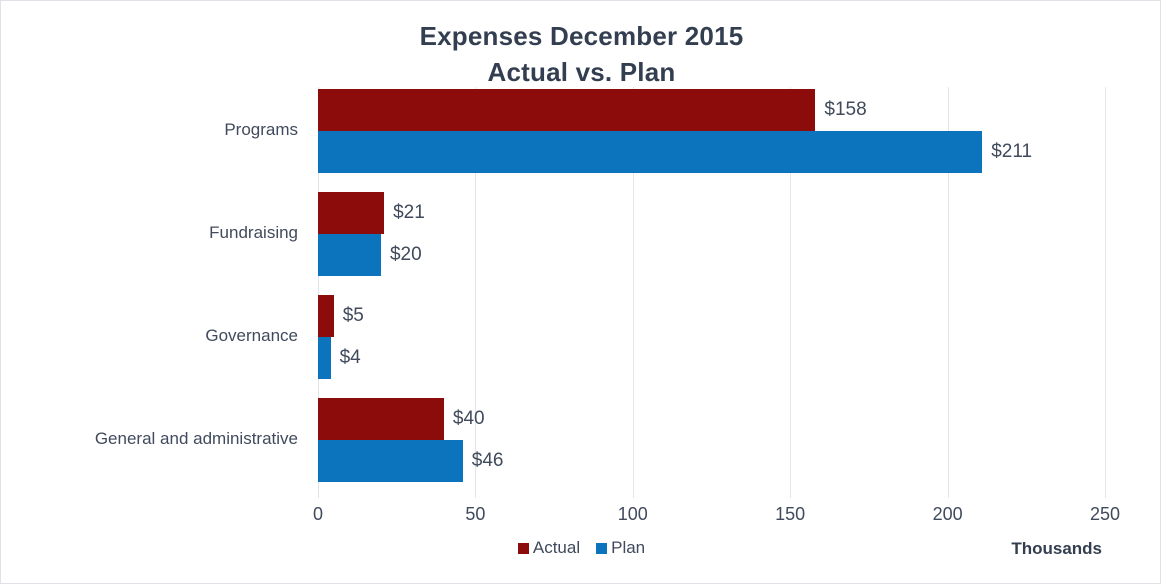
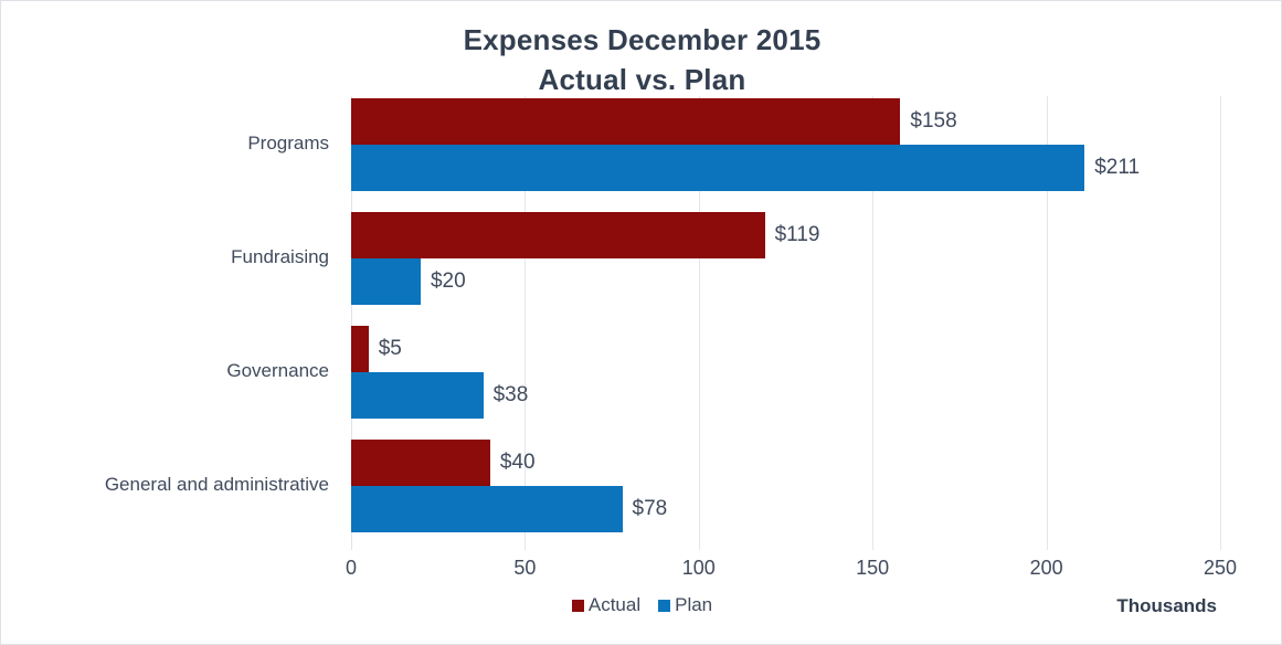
Actual/Fundraising: $21 -> $119
Plan/Governance: $4 -> $38
Plan/General and administrative: $46 -> $78
